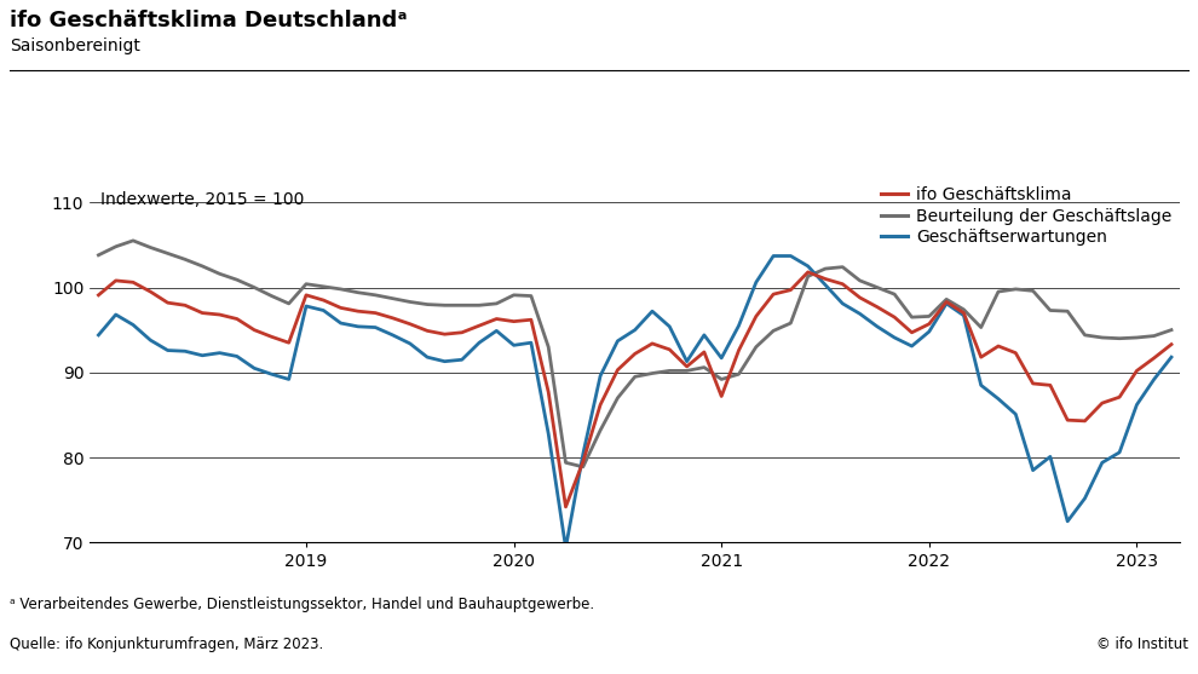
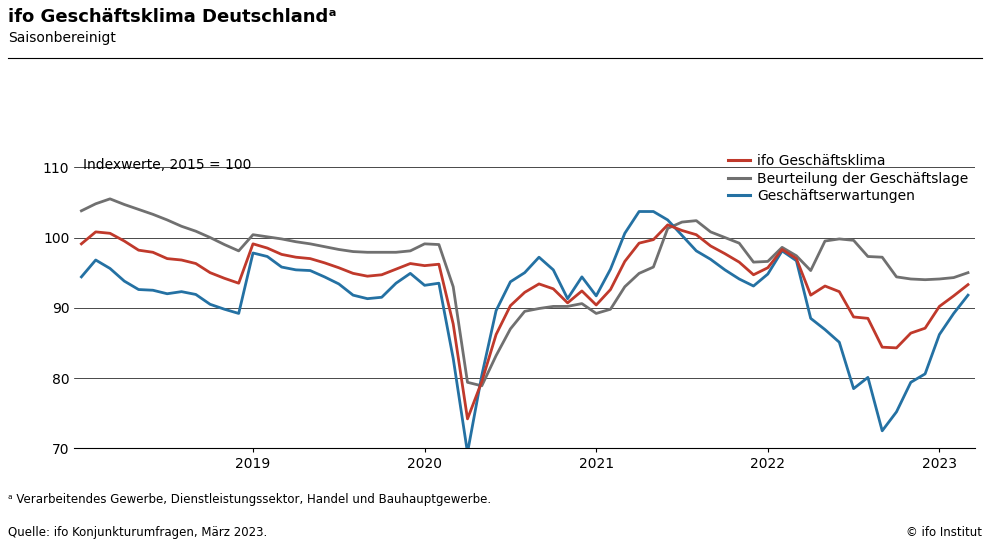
ifo Geschäftsklima/2021: 87.2 -> 90.4
